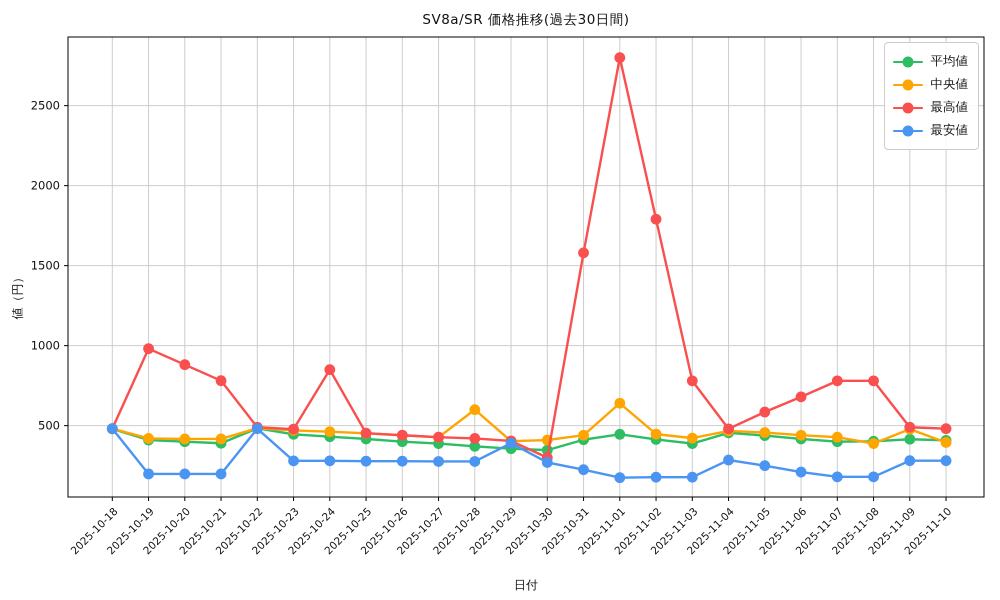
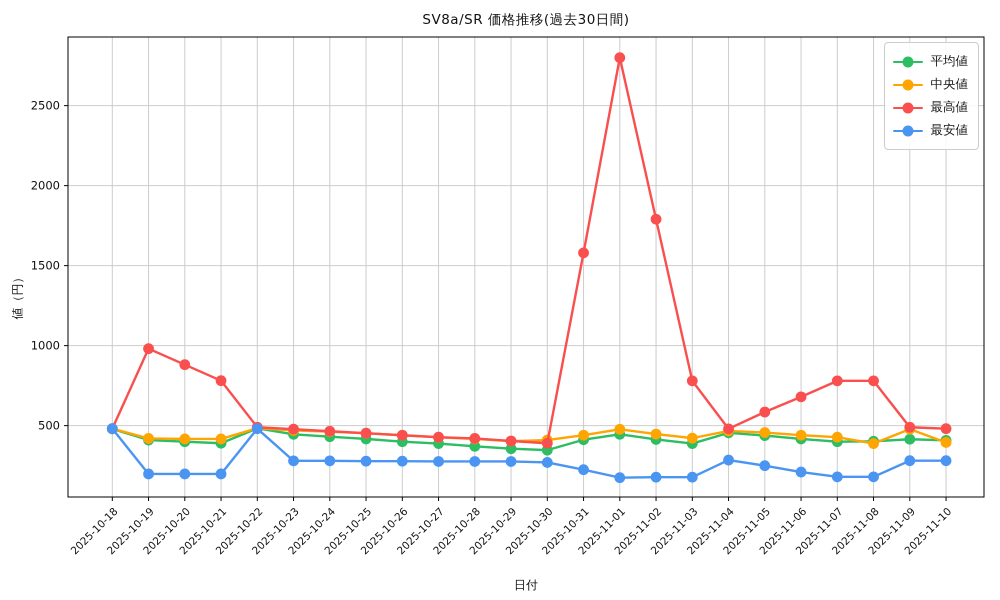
最高値/2025-10-24: 850 -> 460
中央値/2025-10-28: 600 -> 420
最安値/2025-10-29: 390 -> 280
最高値/2025-10-30: 300 -> 390
中央値/2025-11-01: 640 -> 480
